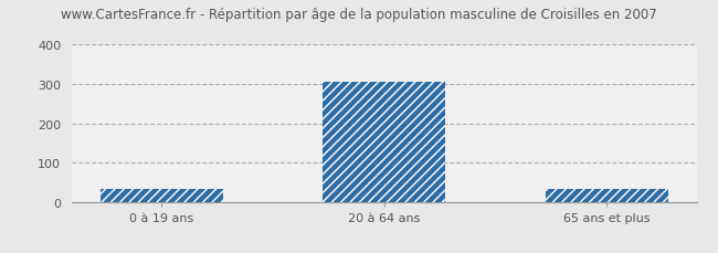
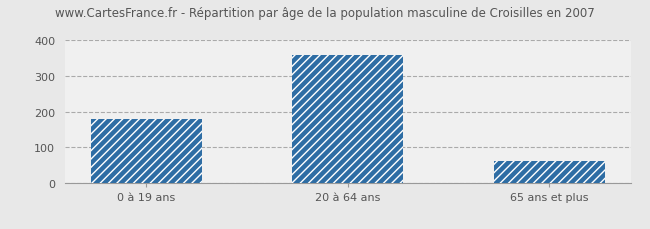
0 à 19 ans: 35 -> 180
20 à 64 ans: 305 -> 360
65 ans et plus: 35 -> 63
